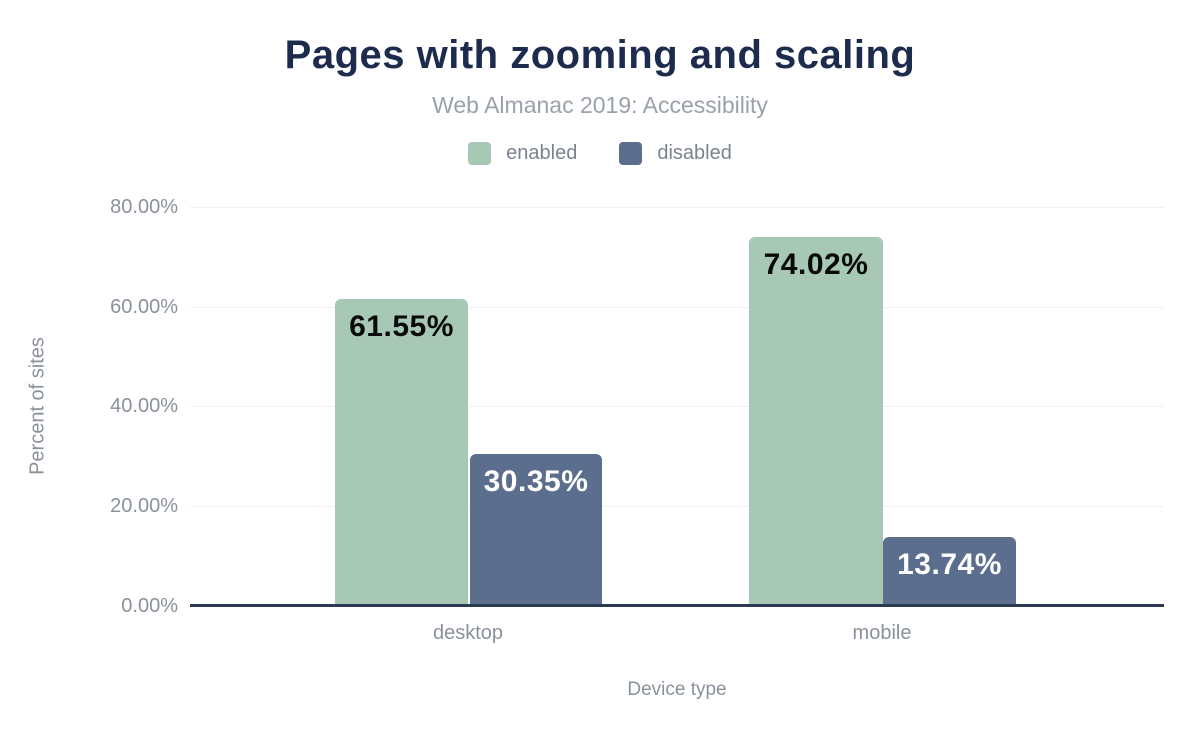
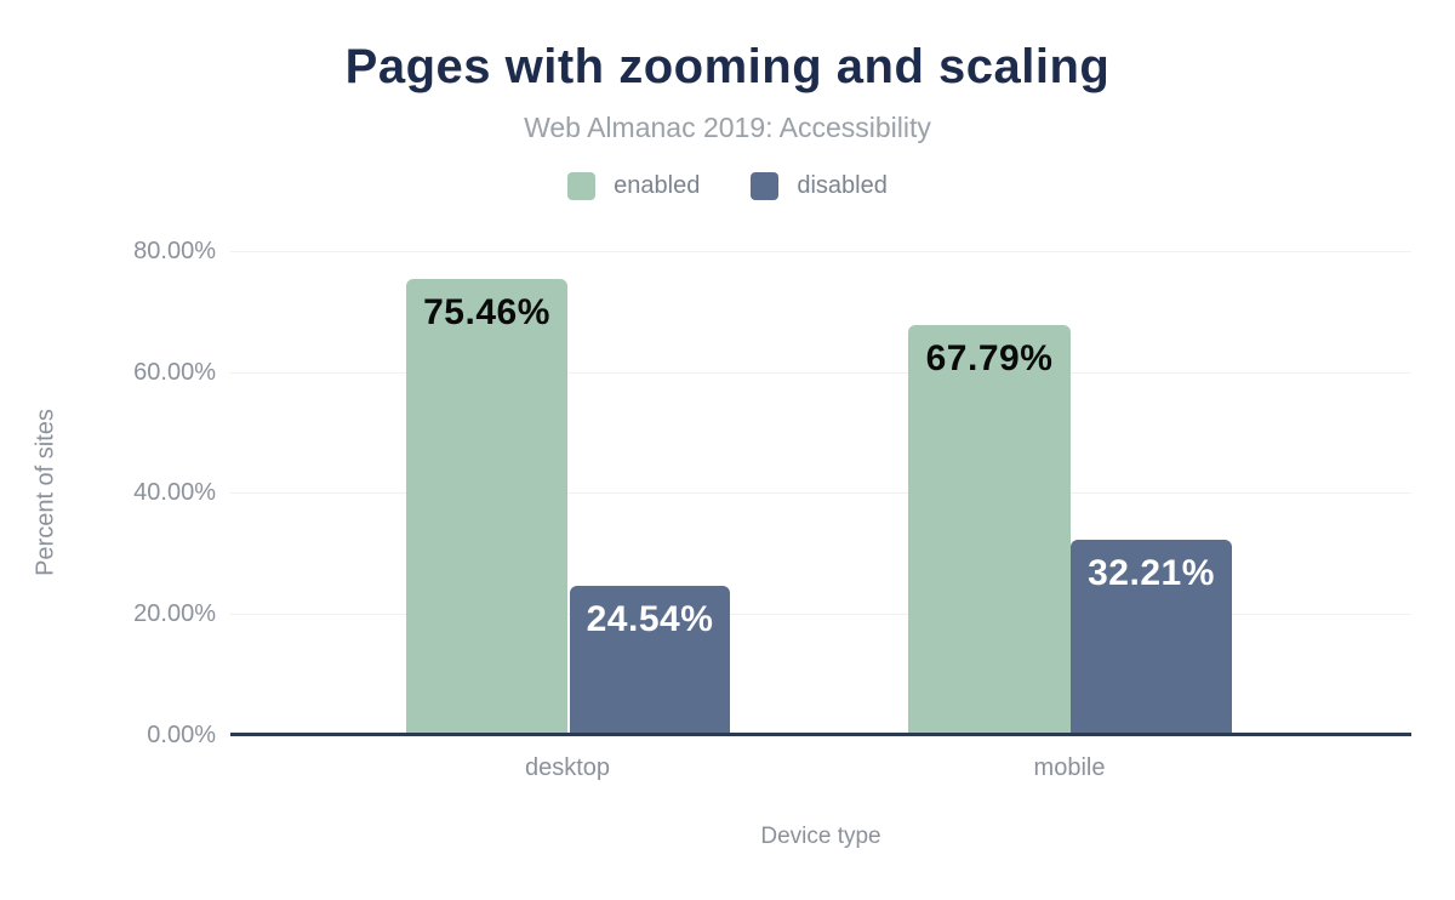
enabled/desktop: 61.55% -> 75.46%
disabled/desktop: 30.35% -> 24.54%
enabled/mobile: 74.02% -> 67.79%
disabled/mobile: 13.74% -> 32.21%
